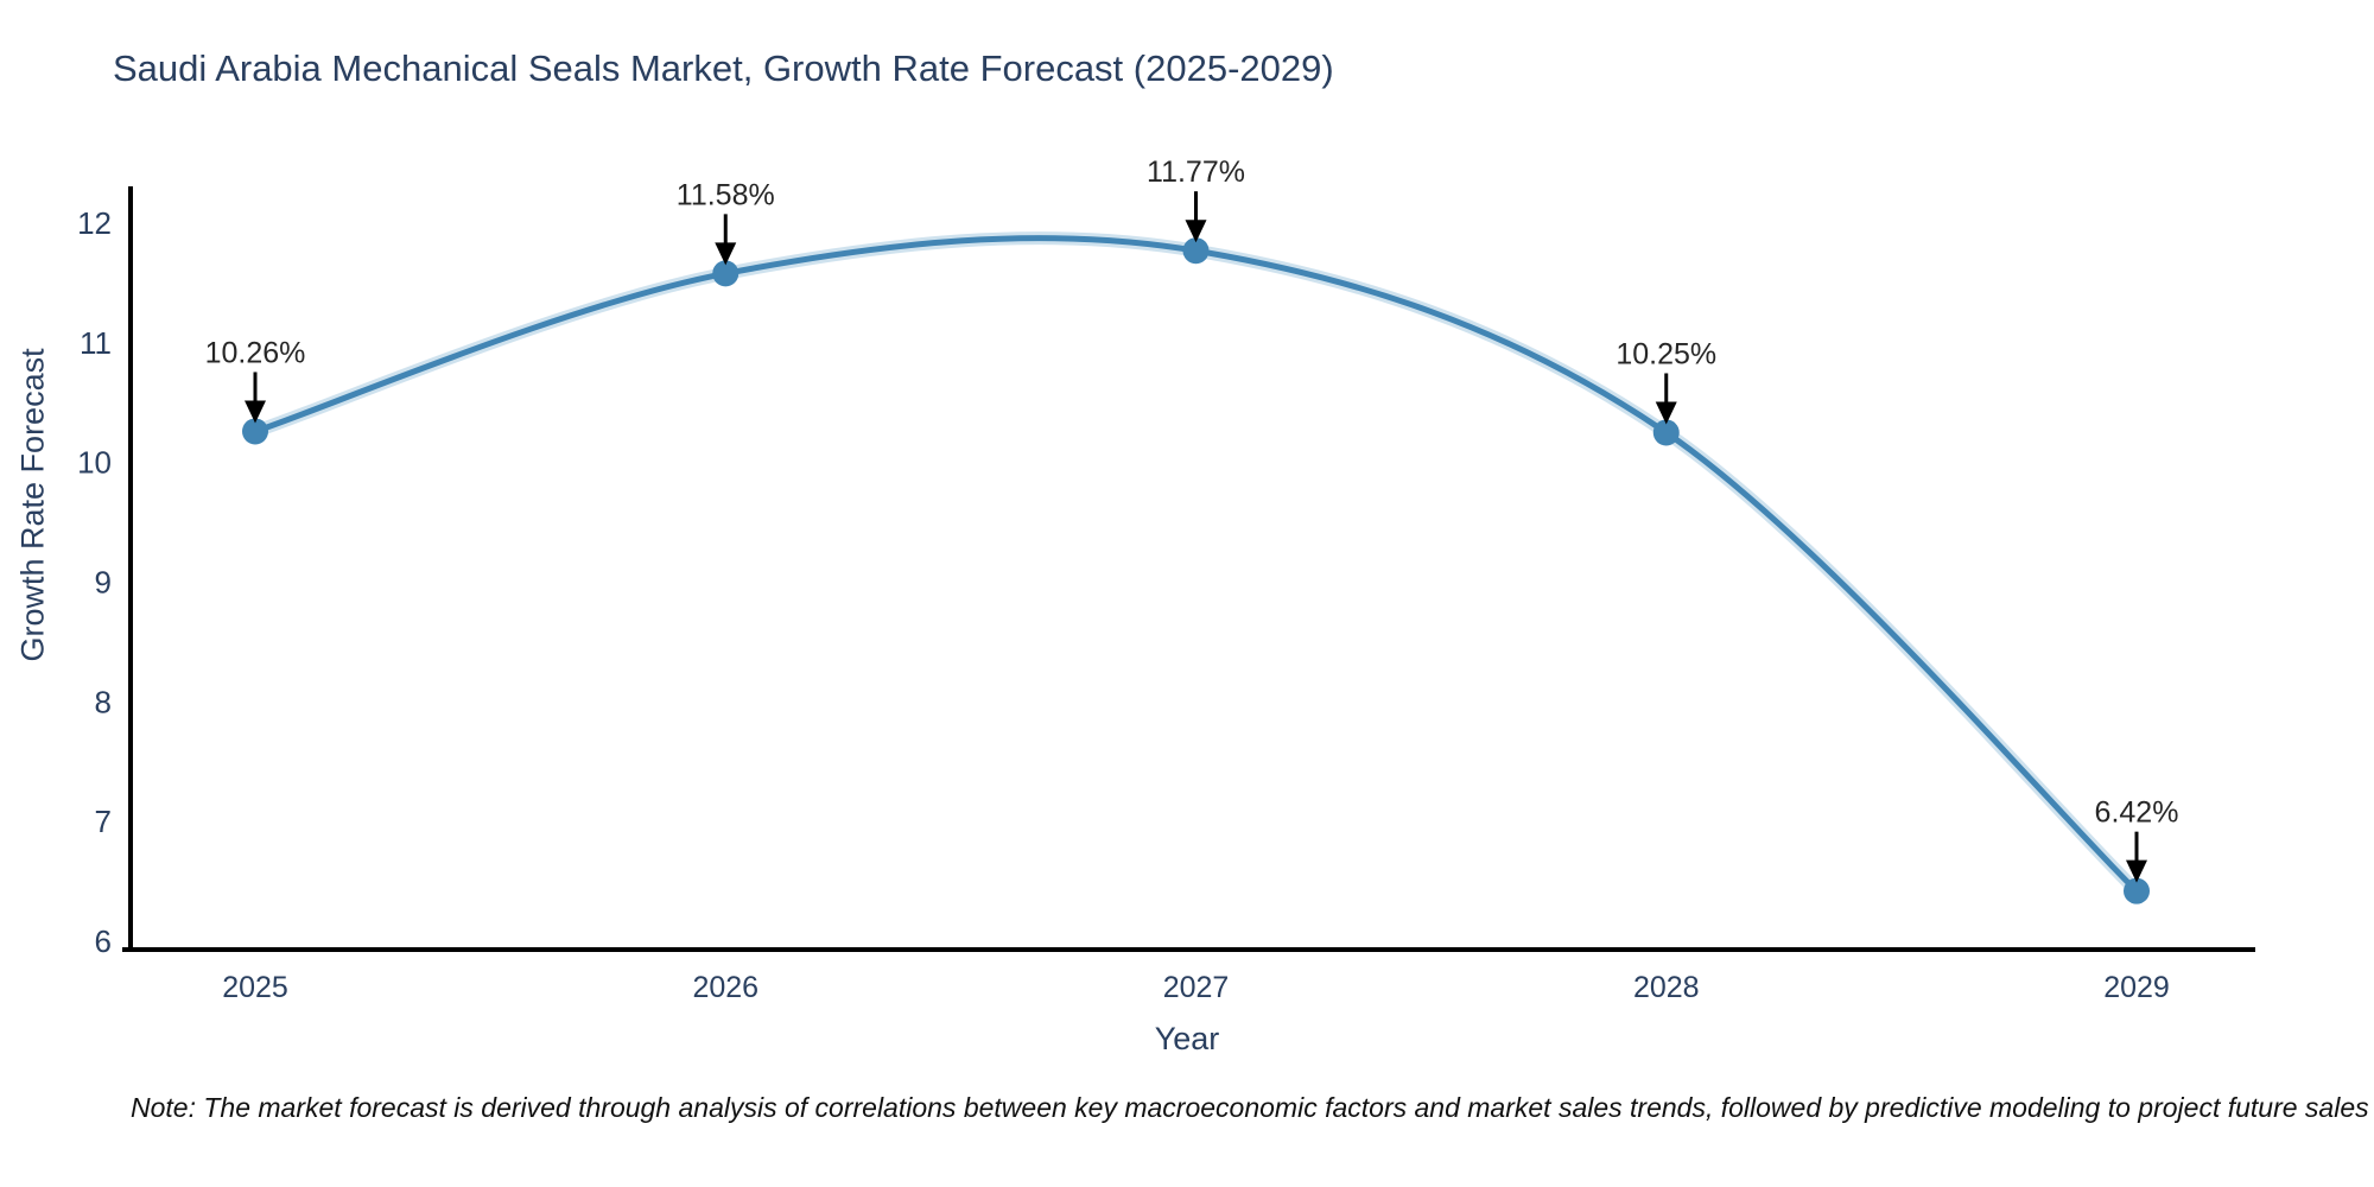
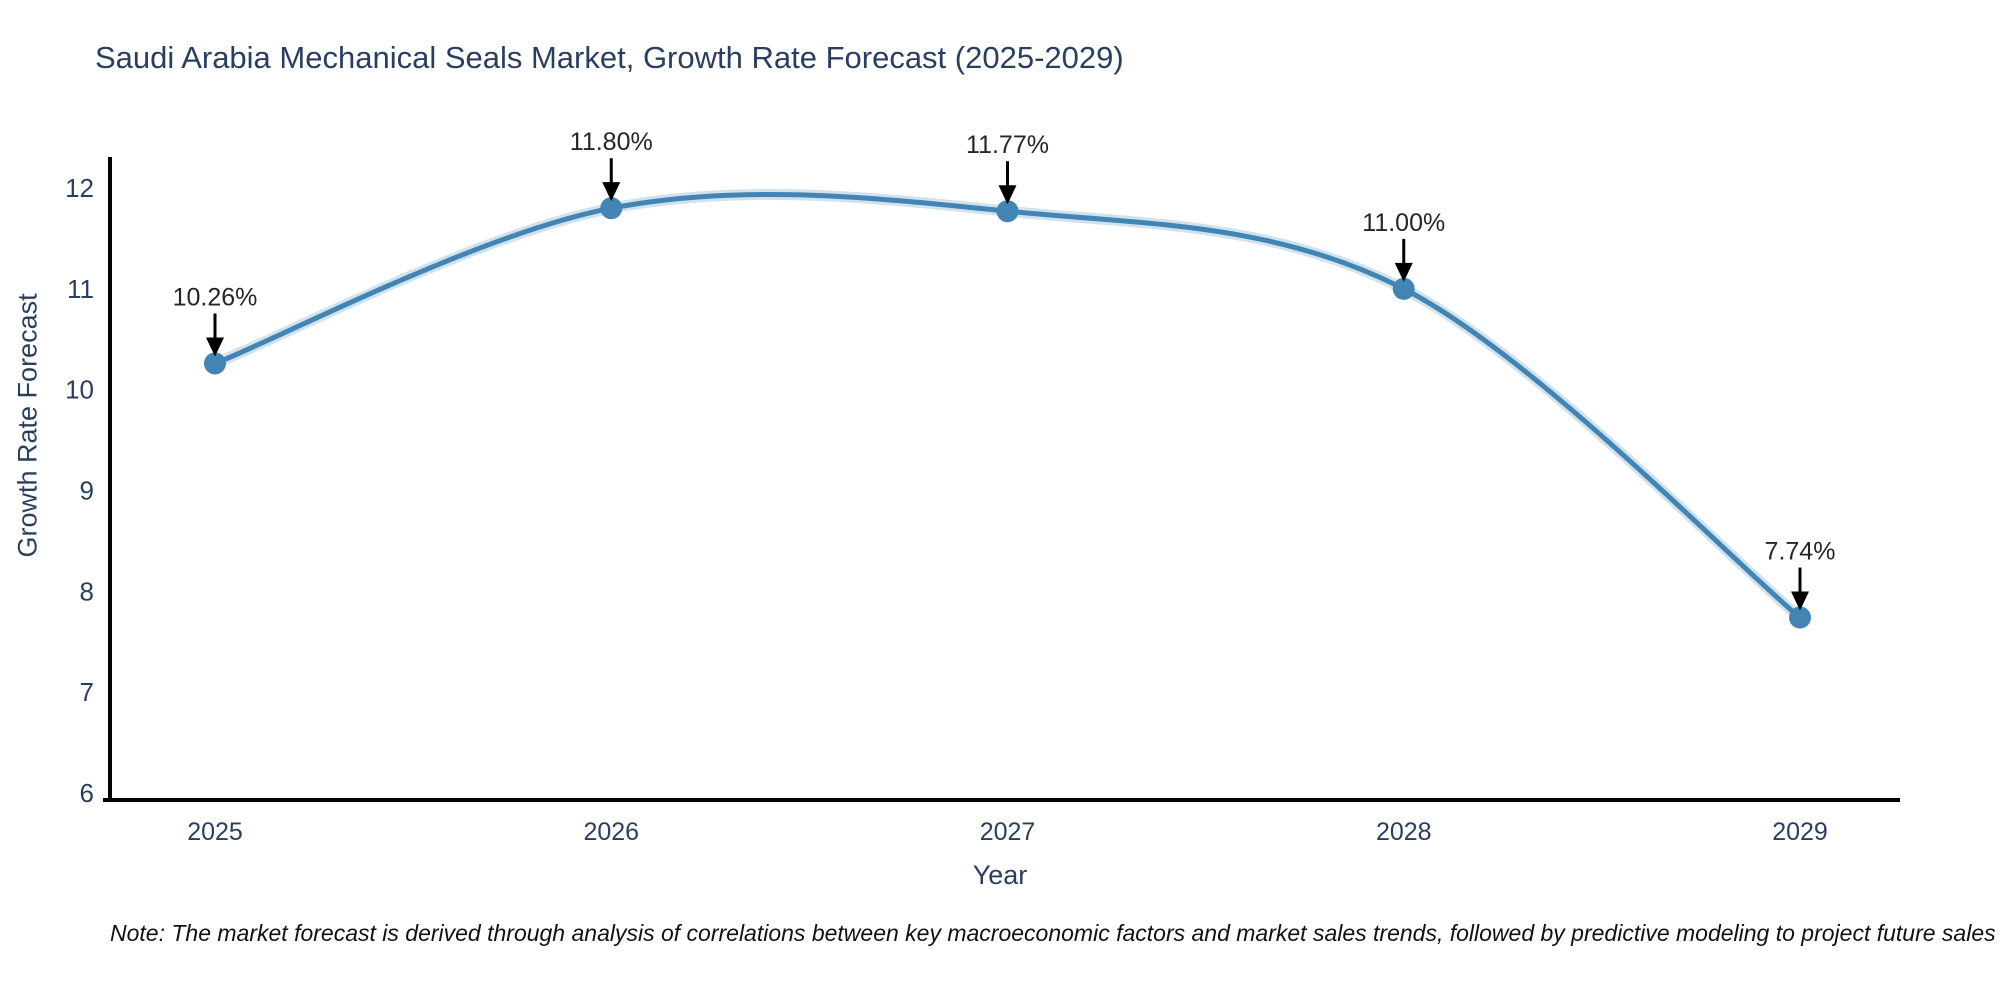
2026: 11.58% -> 11.80%
2028: 10.25% -> 11.00%
2029: 6.42% -> 7.74%
